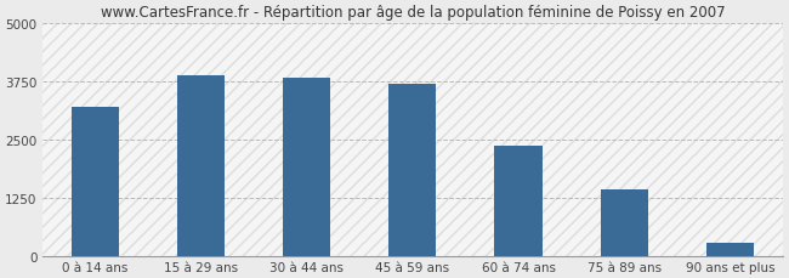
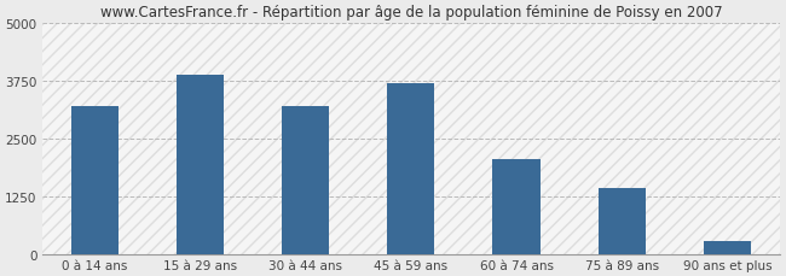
30 à 44 ans: 3820 -> 3200
60 à 74 ans: 2350 -> 2050
